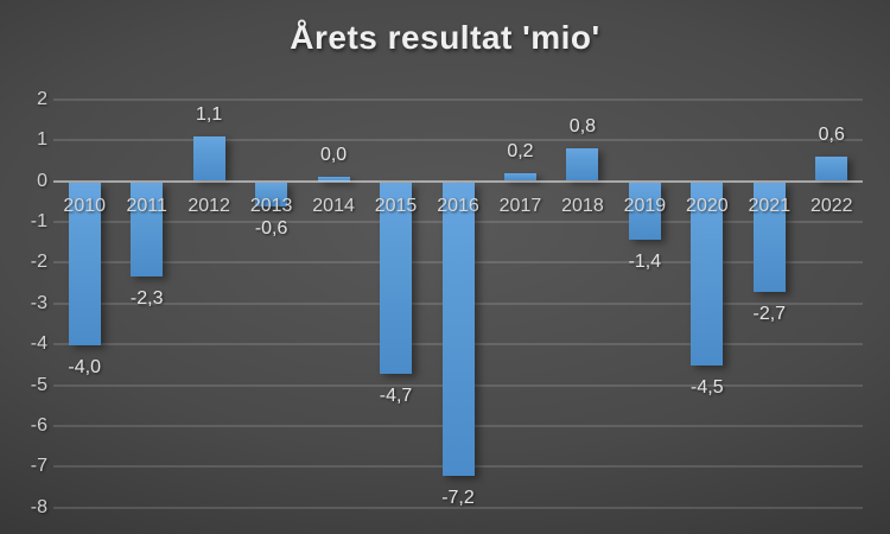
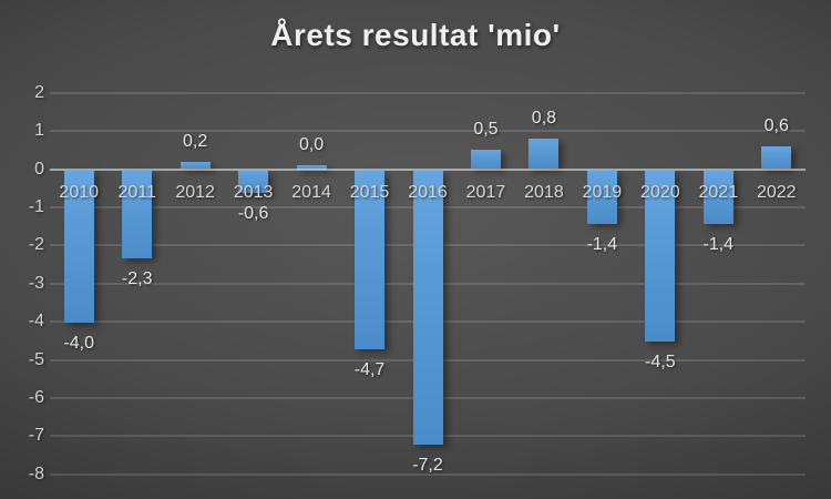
2012: 1,1 -> 0,2
2017: 0,2 -> 0,5
2021: -2,7 -> -1,4
